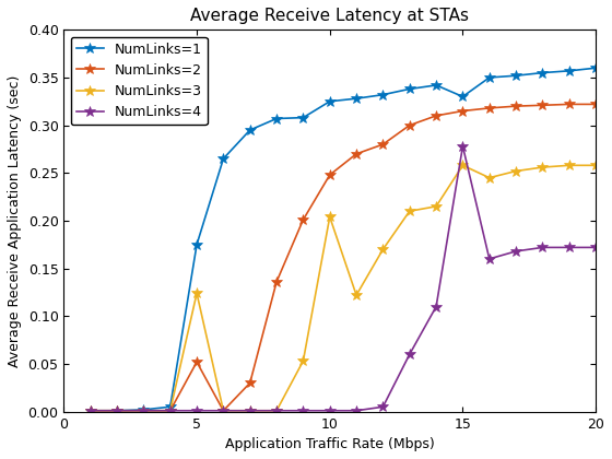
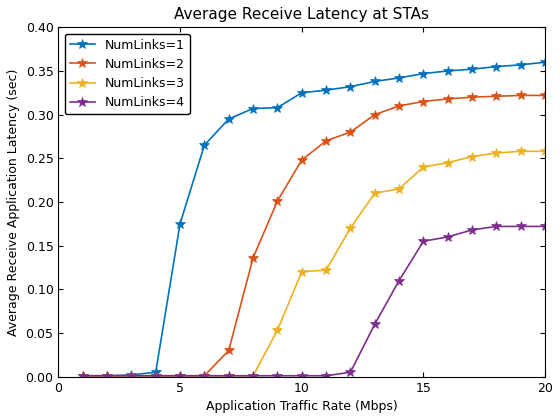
NumLinks=2/5: 0.052 -> 0.001
NumLinks=3/5: 0.124 -> 0.001
NumLinks=3/10: 0.204 -> 0.120
NumLinks=1/15: 0.330 -> 0.347
NumLinks=3/15: 0.258 -> 0.240
NumLinks=4/15: 0.278 -> 0.155
